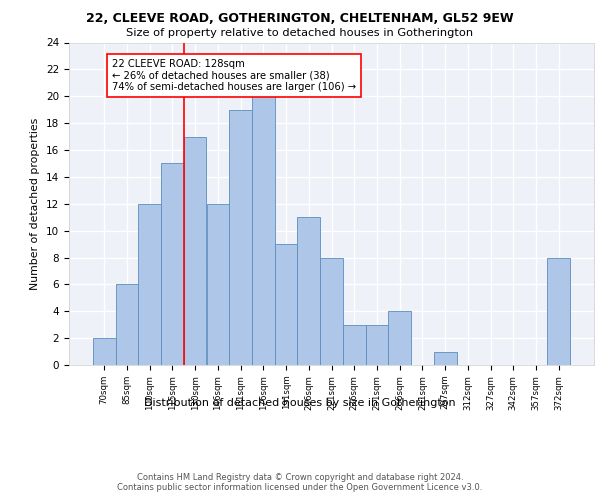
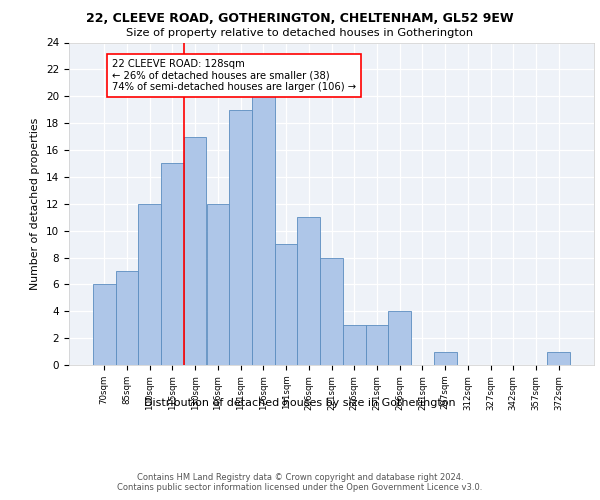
70sqm: 2 -> 6
85sqm: 6 -> 7
372sqm: 8 -> 1
